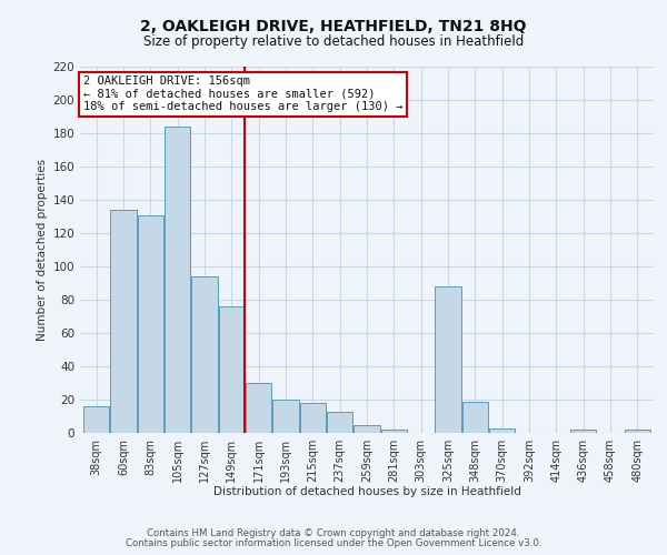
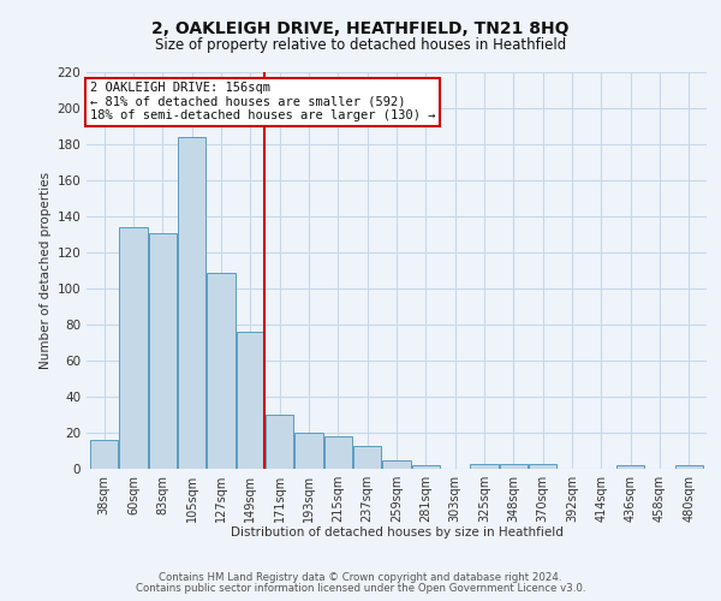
127sqm: 94 -> 109
325sqm: 88 -> 3
348sqm: 19 -> 3
